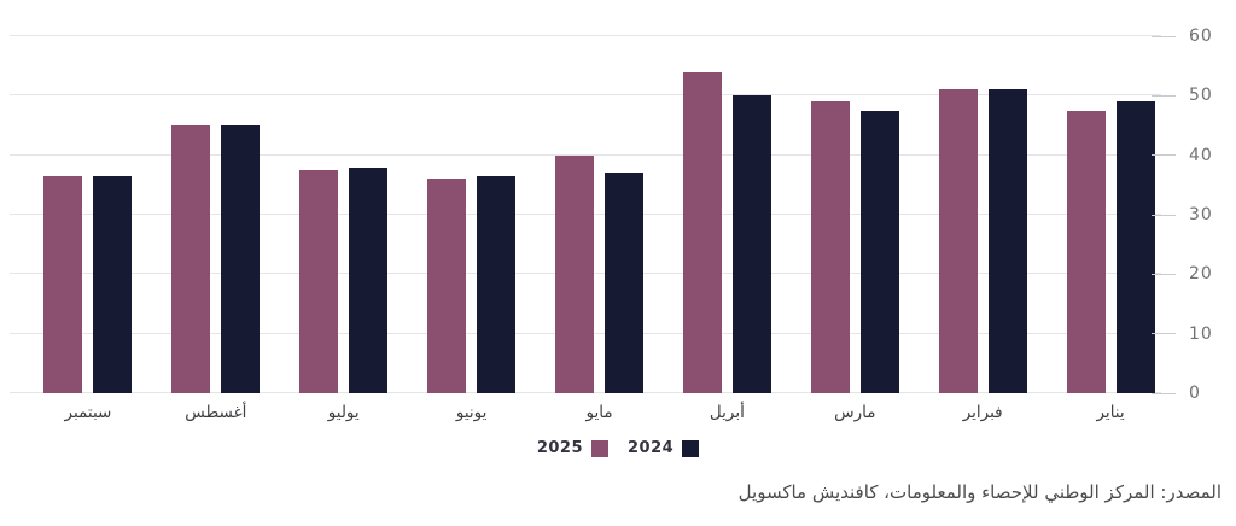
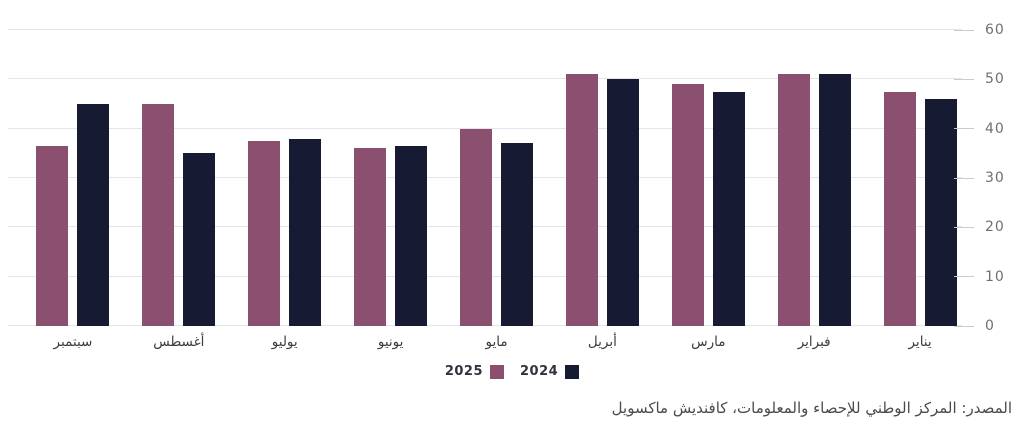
2024/سبتمبر: 36 -> 45
2024/أغسطس: 45 -> 35
2025/أبريل: 54 -> 51
2024/يناير: 49 -> 46
